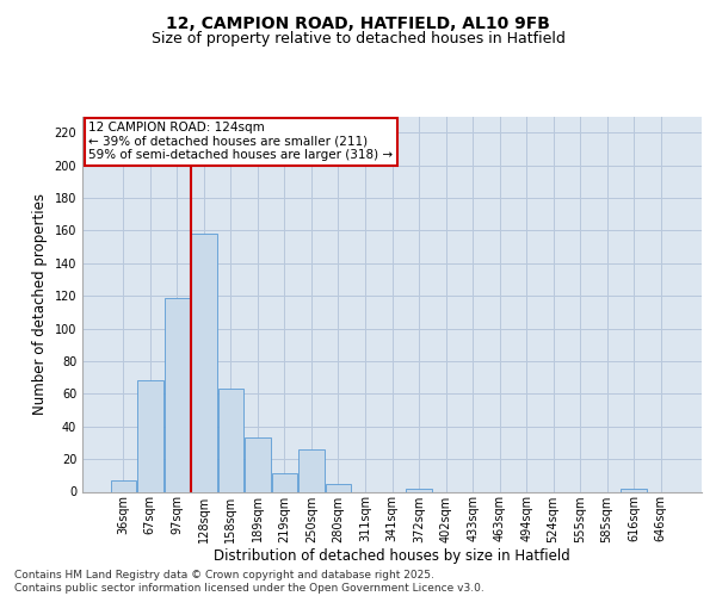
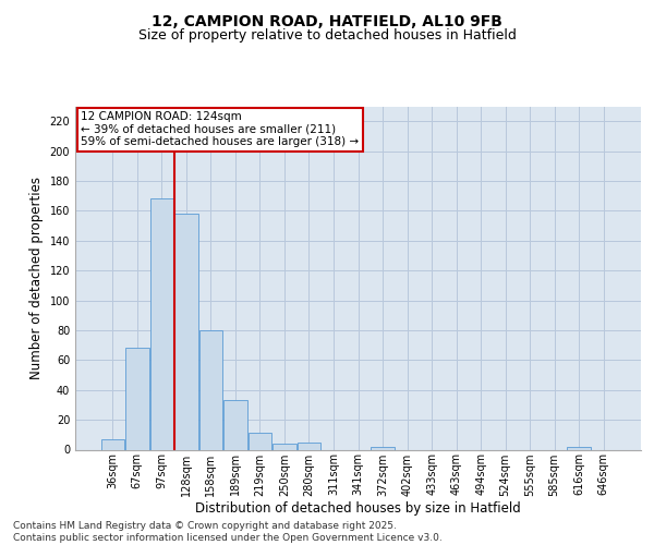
97sqm: 119 -> 168
158sqm: 63 -> 80
250sqm: 26 -> 4
